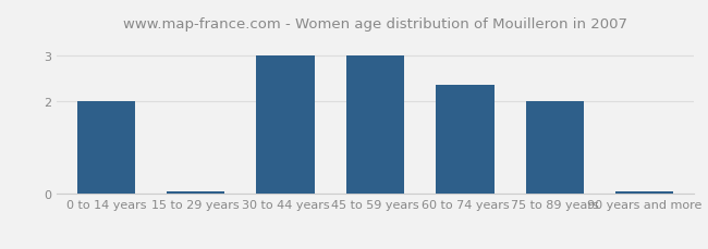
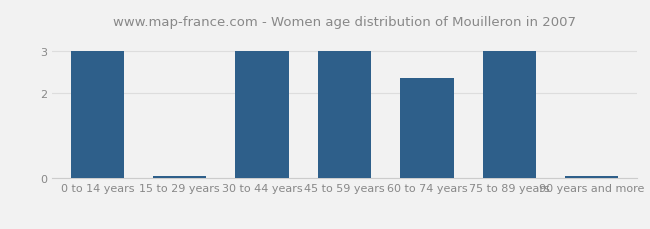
0 to 14 years: 2.00 -> 3.00
75 to 89 years: 2.00 -> 3.00
